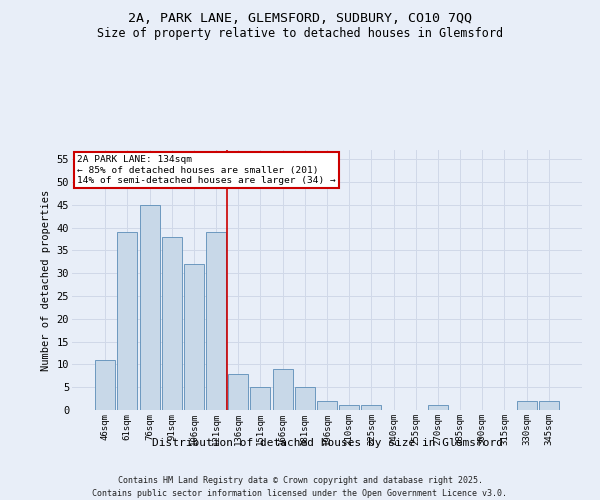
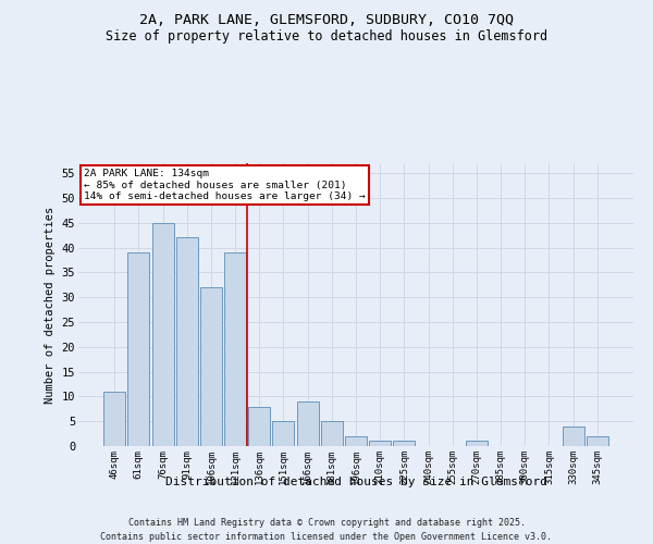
91sqm: 38 -> 42
330sqm: 2 -> 4
